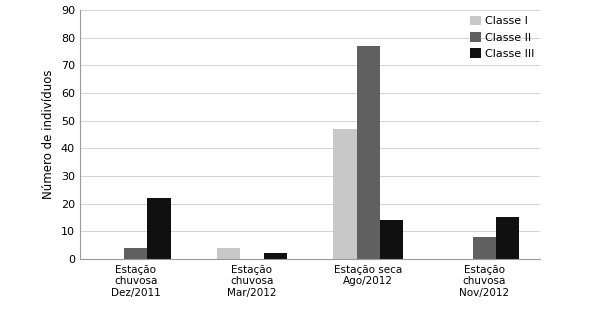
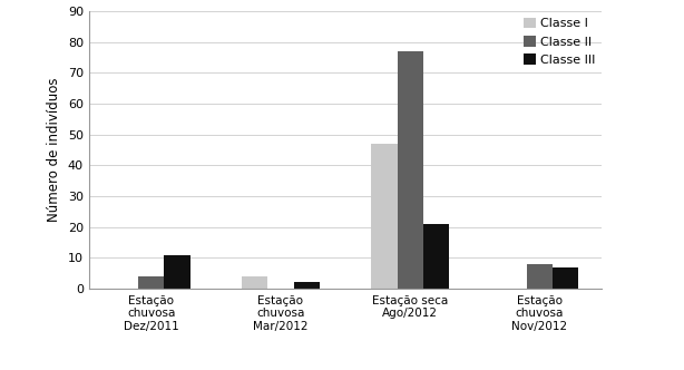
Classe III/Estação chuvosa Dez/2011: 22 -> 11
Classe III/Estação seca Ago/2012: 14 -> 21
Classe III/Estação chuvosa Nov/2012: 15 -> 7
